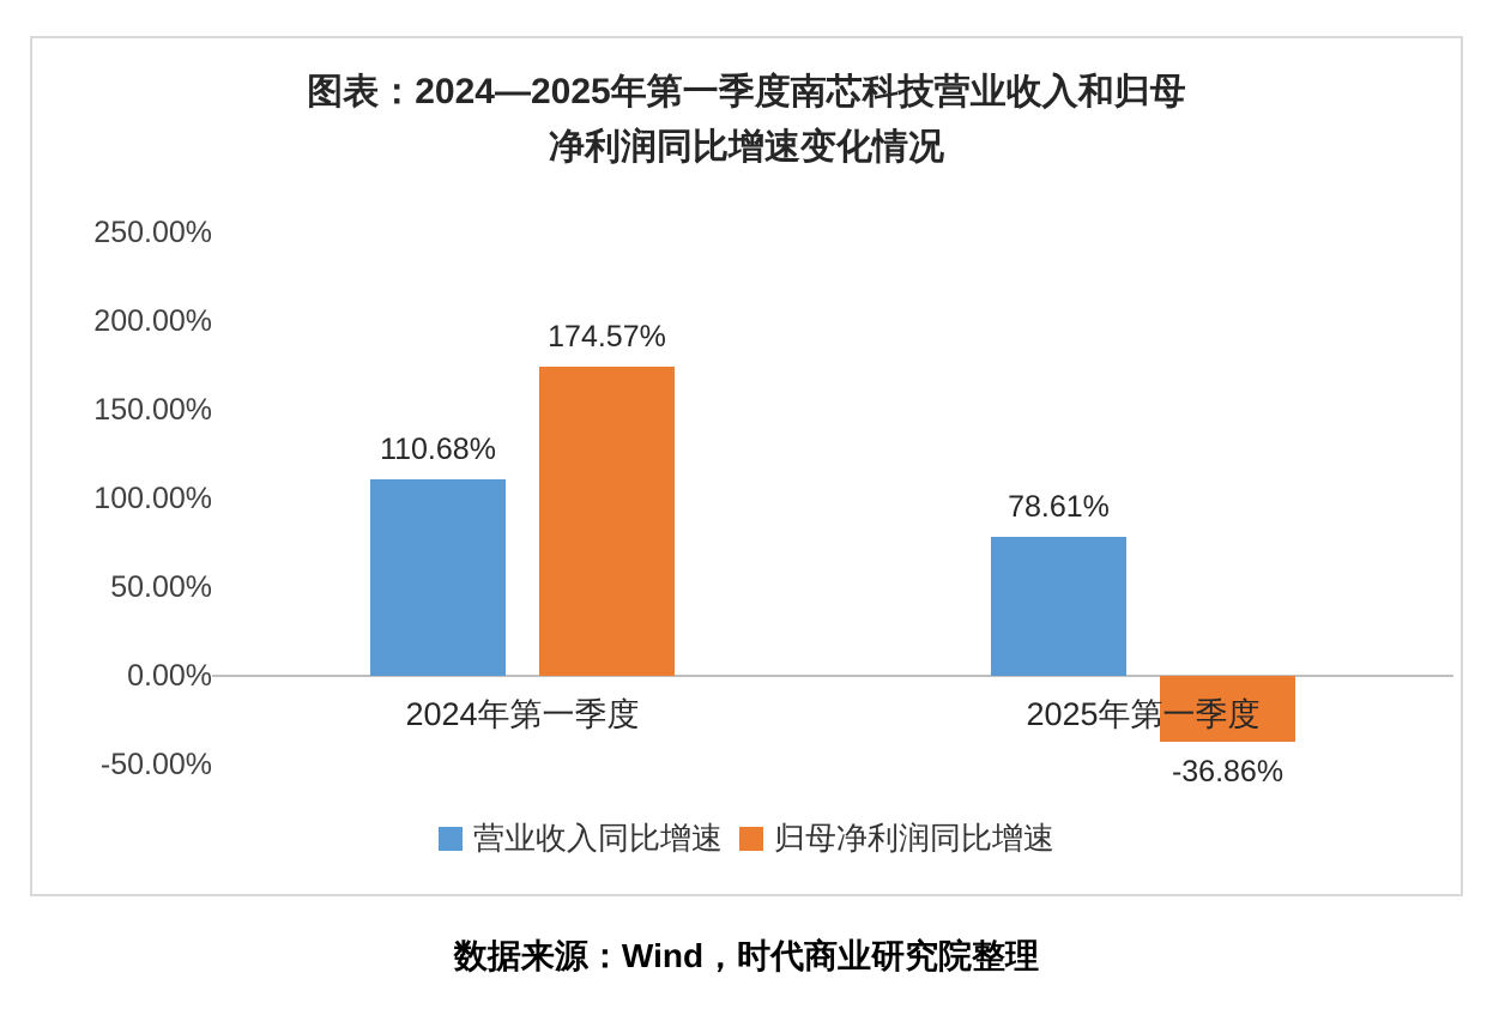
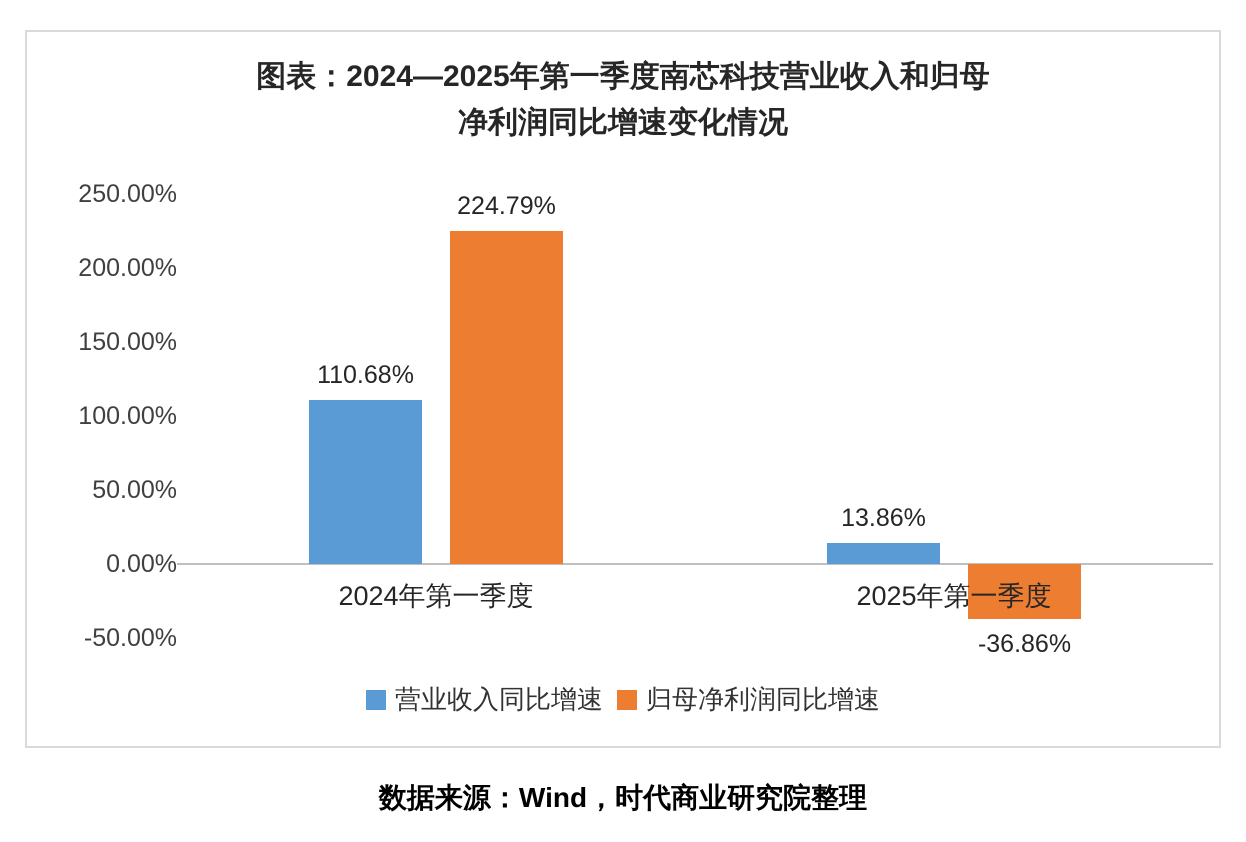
归母净利润同比增速/2024年第一季度: 174.57% -> 224.79%
营业收入同比增速/2025年第一季度: 78.61% -> 13.86%
